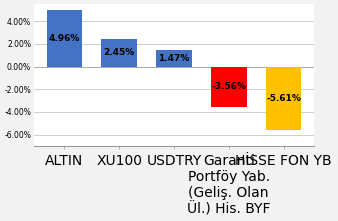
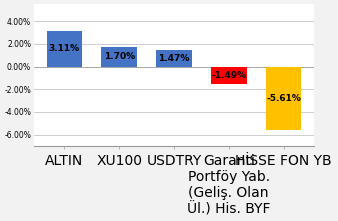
ALTIN: 4.96% -> 3.11%
XU100: 2.45% -> 1.70%
Garanti Portföy Yab. (Geliş. Olan Ül.) His. BYF: -3.56% -> -1.49%
